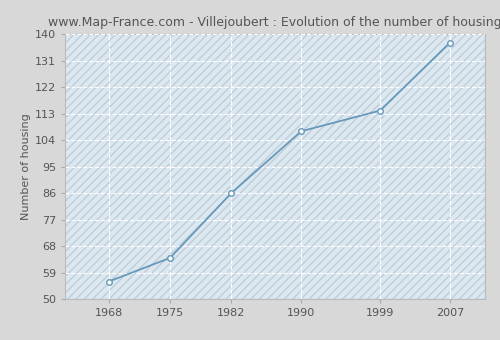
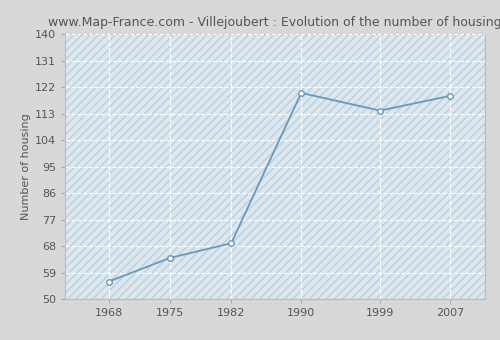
1982: 86 -> 69
1990: 107 -> 120
2007: 137 -> 119
